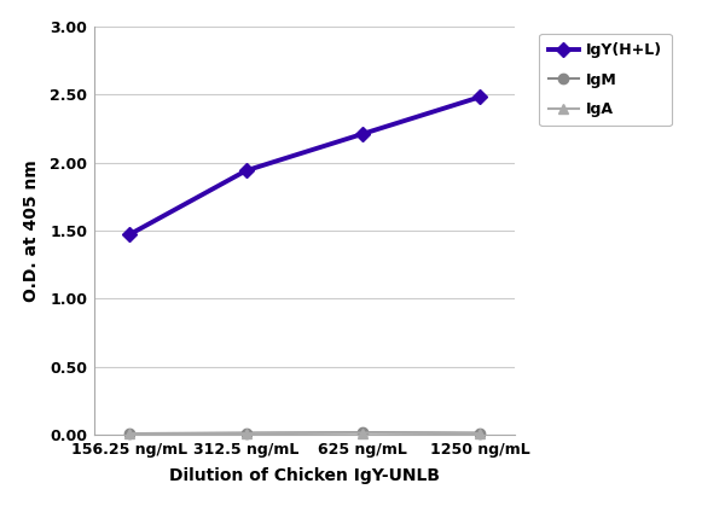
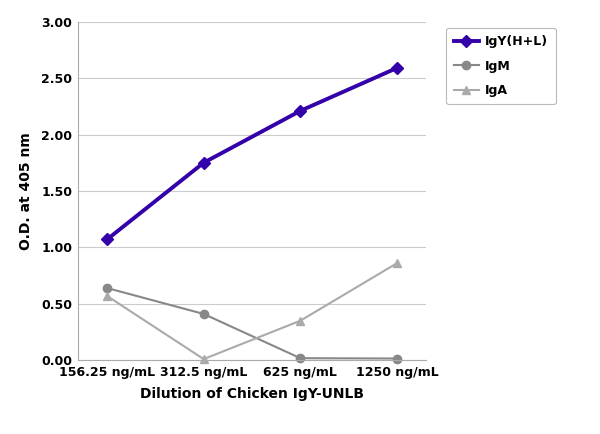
IgY(H+L)/156.25 ng/mL: 1.47 -> 1.07
IgM/156.25 ng/mL: 0.01 -> 0.64
IgA/156.25 ng/mL: 0.01 -> 0.57
IgY(H+L)/312.5 ng/mL: 1.94 -> 1.75
IgM/312.5 ng/mL: 0.01 -> 0.41
IgA/625 ng/mL: 0.01 -> 0.35
IgY(H+L)/1250 ng/mL: 2.48 -> 2.59
IgA/1250 ng/mL: 0.01 -> 0.86
